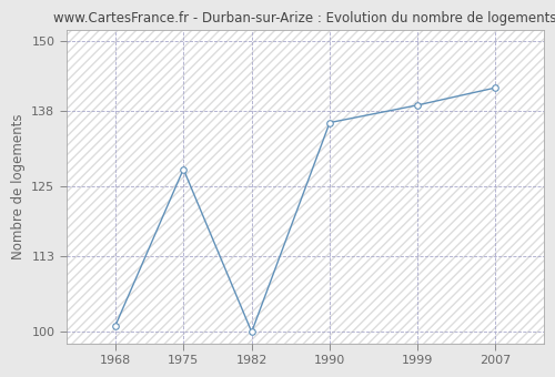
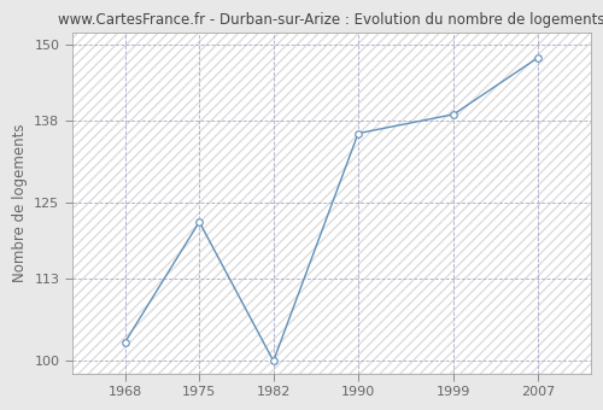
1968: 101 -> 103
1975: 128 -> 122
2007: 142 -> 148
